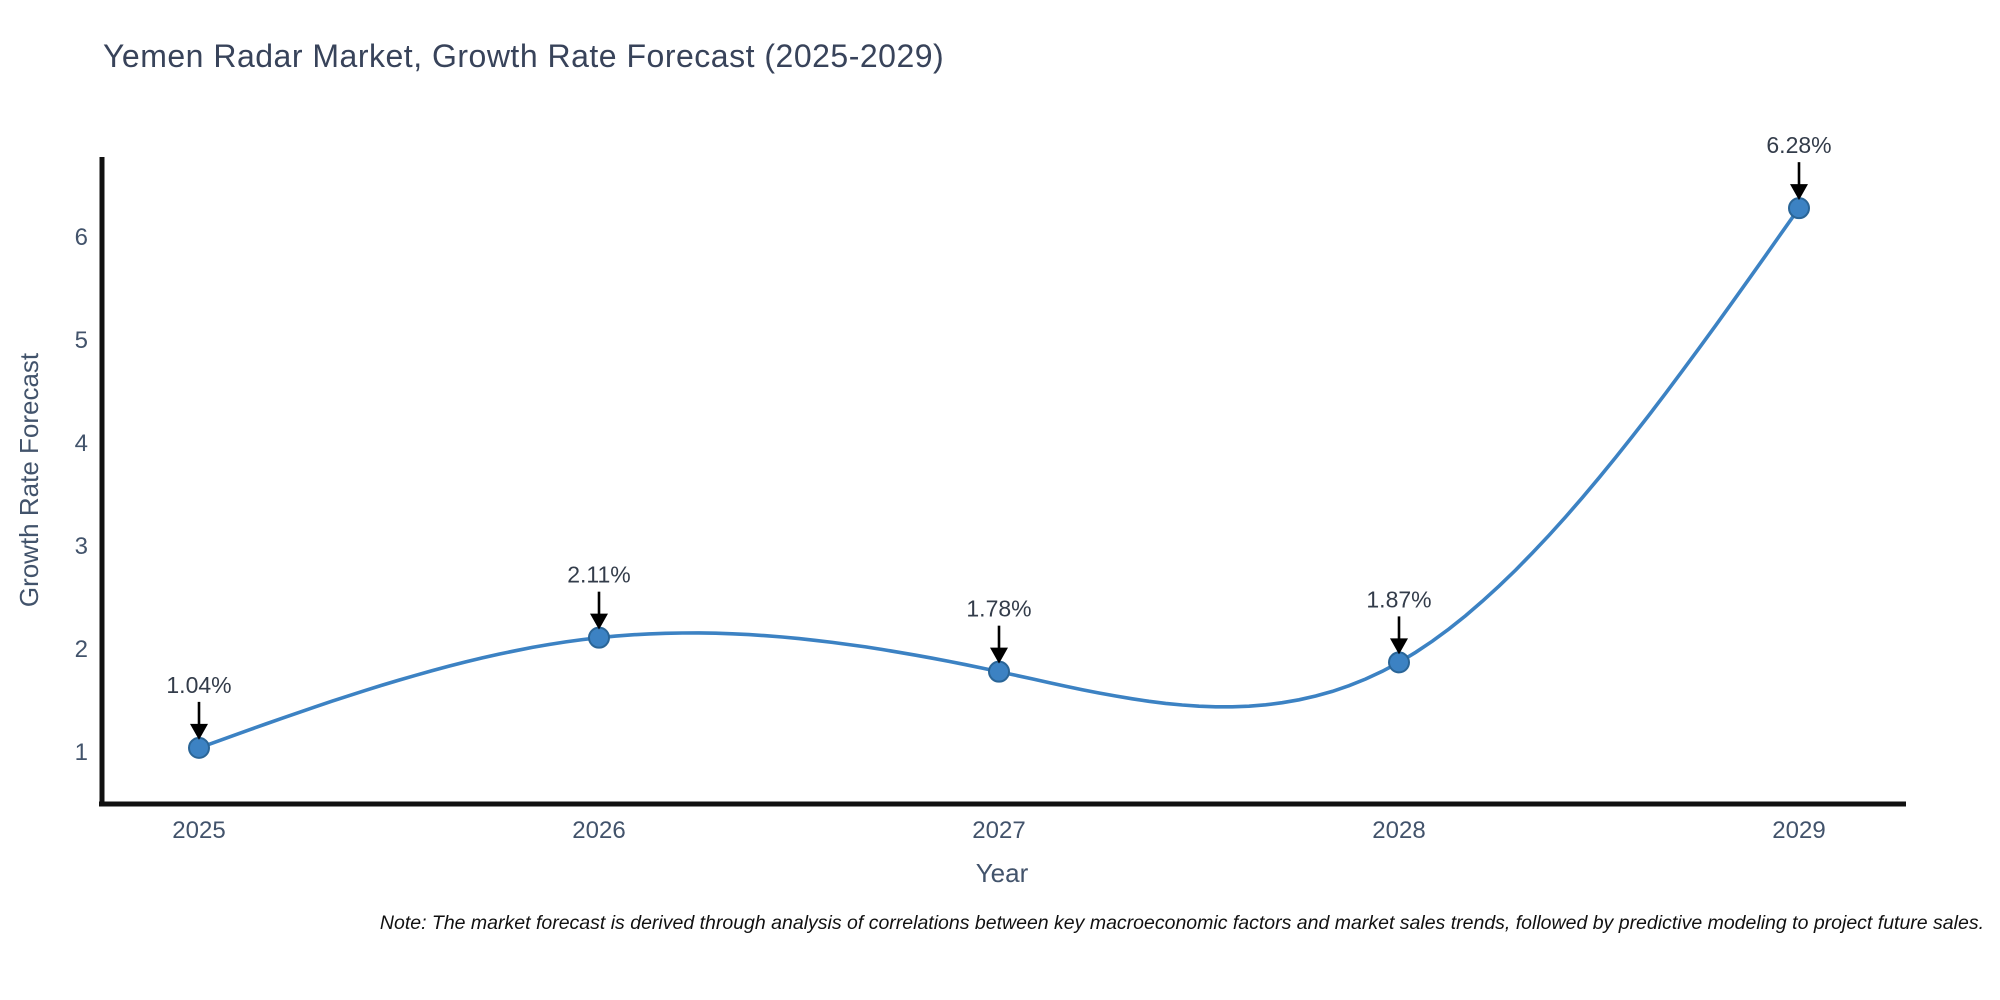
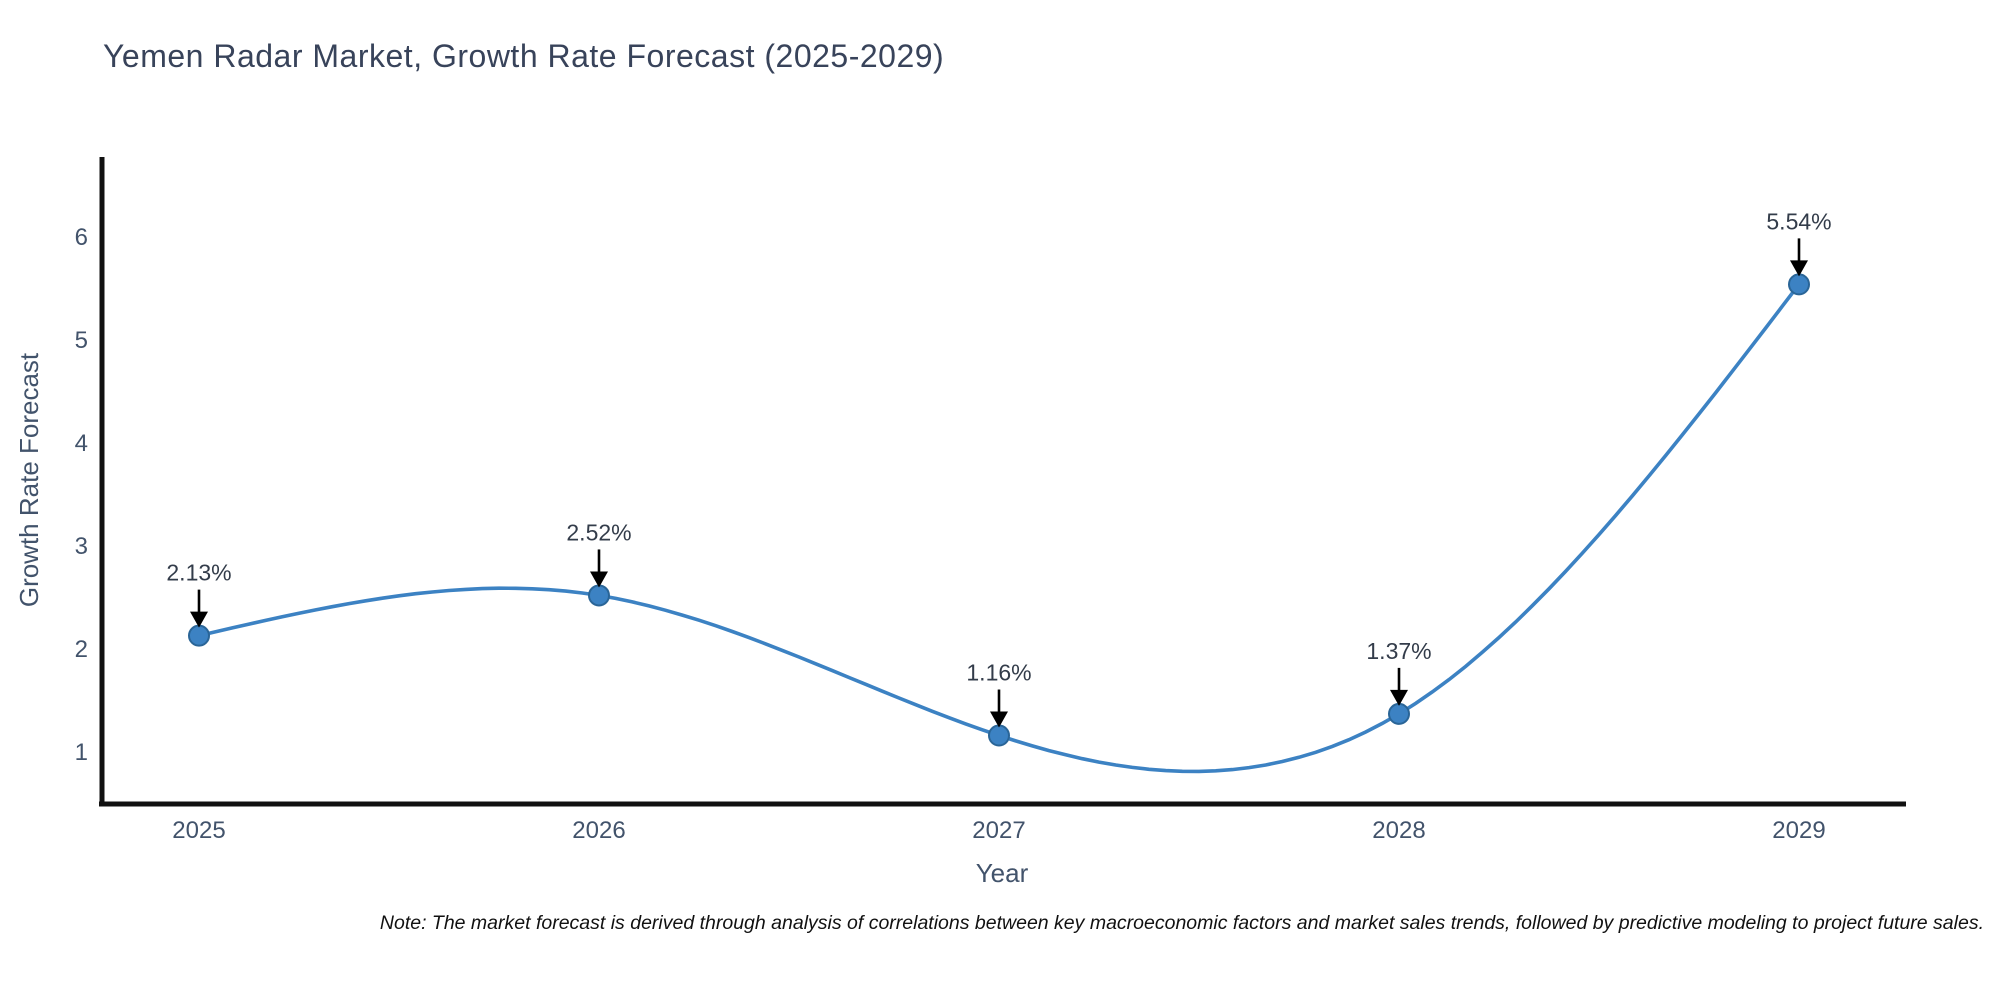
2025: 1.04% -> 2.13%
2026: 2.11% -> 2.52%
2027: 1.78% -> 1.16%
2028: 1.87% -> 1.37%
2029: 6.28% -> 5.54%
